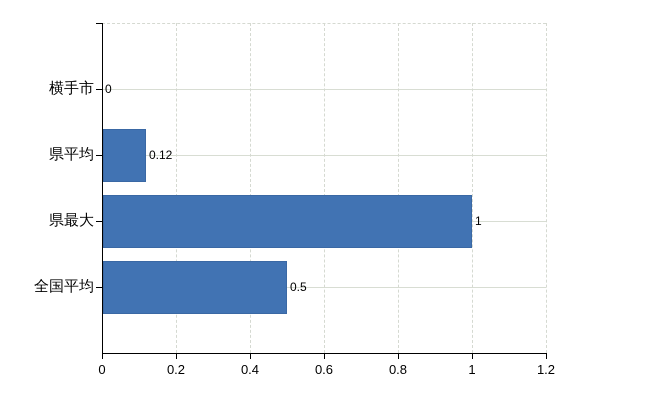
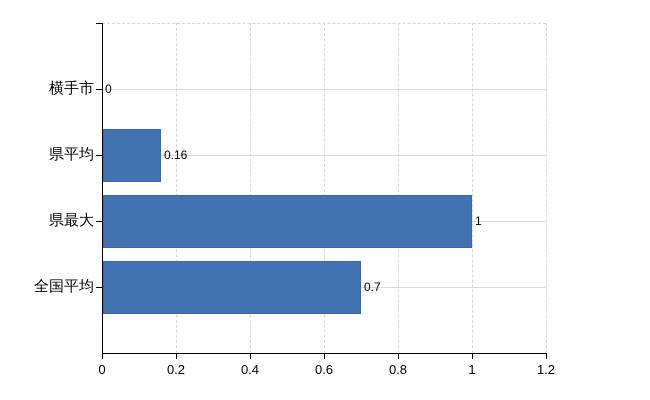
県平均: 0.12 -> 0.16
全国平均: 0.5 -> 0.7
